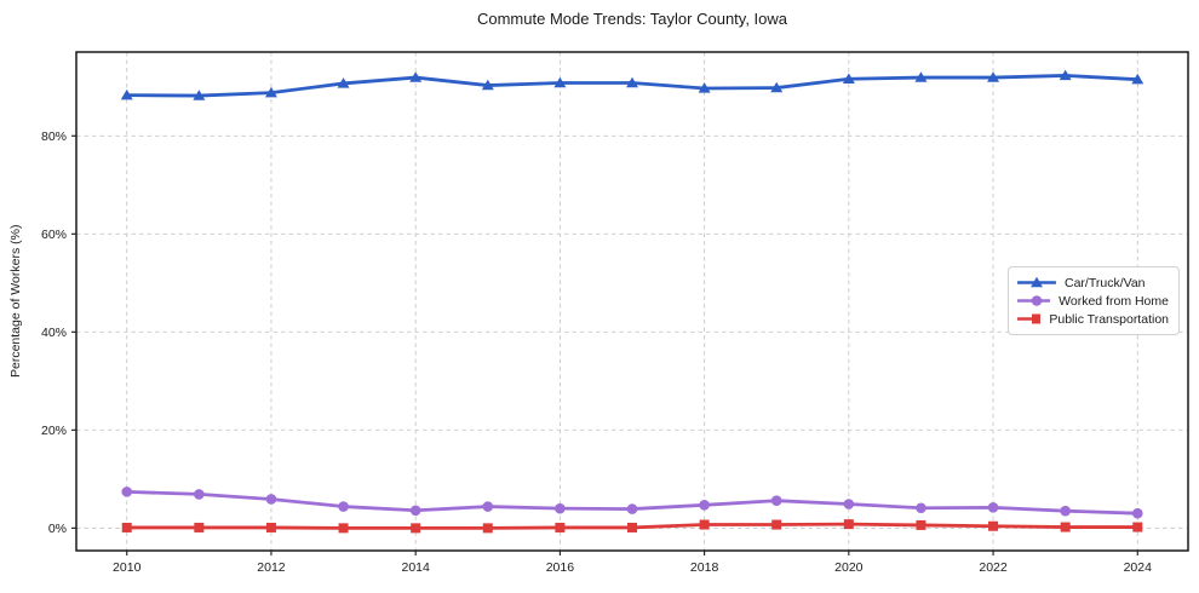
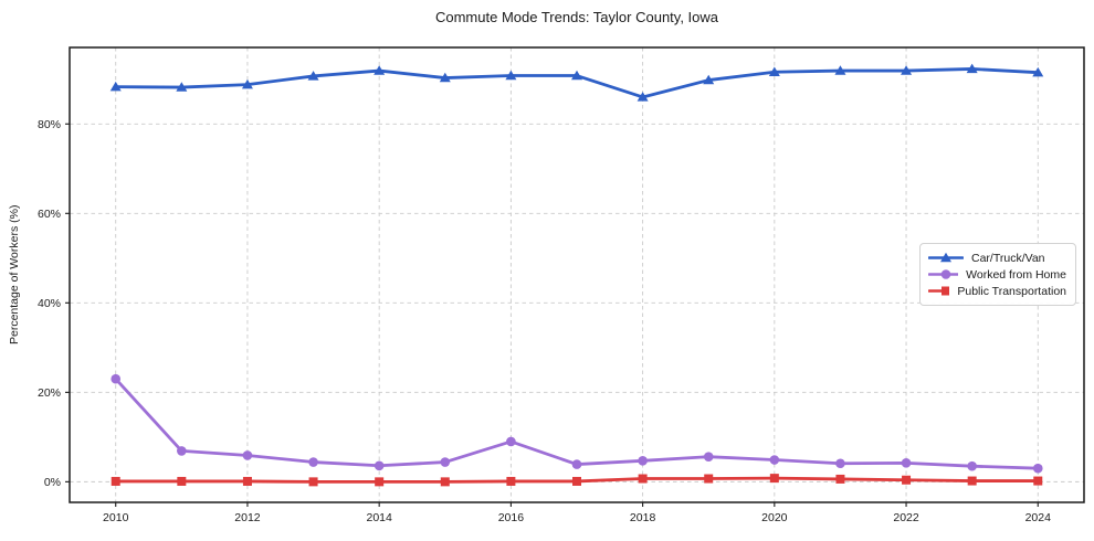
Worked from Home/2010: 7% -> 23%
Worked from Home/2016: 4% -> 9%
Car/Truck/Van/2018: 90% -> 86%
